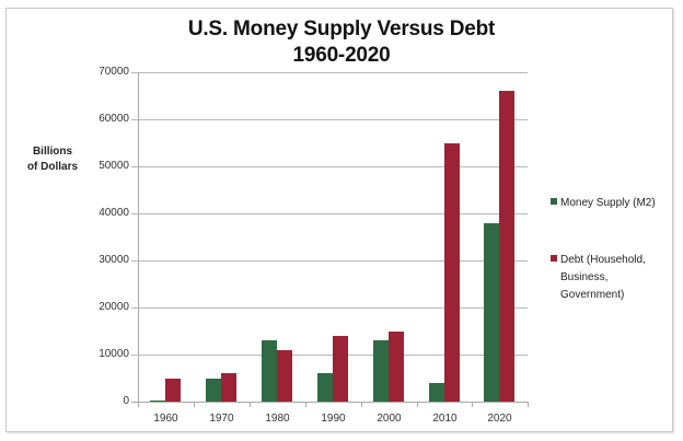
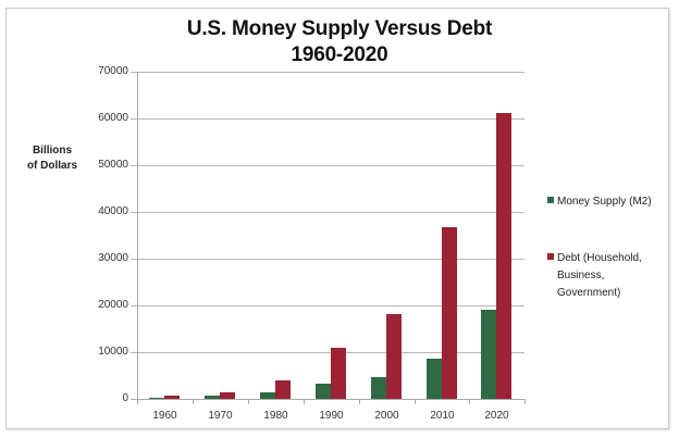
Debt (Household, Business, Government)/1960: 5000 -> 1000
Money Supply (M2)/1970: 5000 -> 1000
Debt (Household, Business, Government)/1970: 6000 -> 1000
Money Supply (M2)/1980: 13000 -> 2000
Debt (Household, Business, Government)/1980: 11000 -> 4000
Money Supply (M2)/1990: 6000 -> 3000
Debt (Household, Business, Government)/1990: 14000 -> 11000
Money Supply (M2)/2000: 13000 -> 5000
Debt (Household, Business, Government)/2000: 15000 -> 18000
Money Supply (M2)/2010: 4000 -> 9000
Debt (Household, Business, Government)/2010: 55000 -> 37000
Money Supply (M2)/2020: 38000 -> 19000
Debt (Household, Business, Government)/2020: 66000 -> 61000
